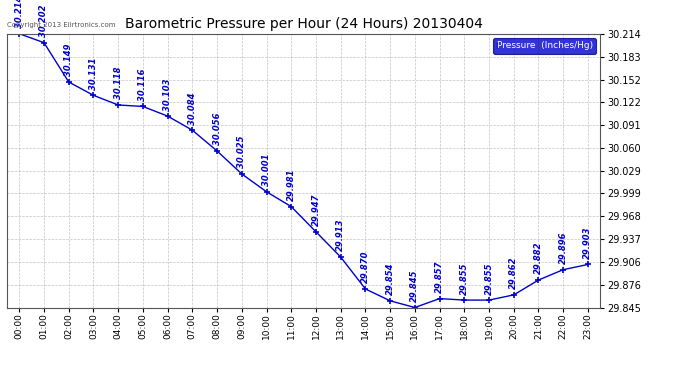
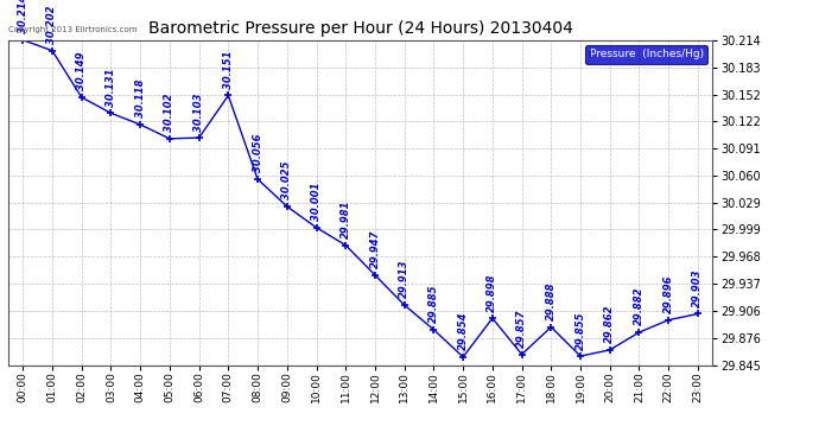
05:00: 30.116 -> 30.102
07:00: 30.084 -> 30.151
14:00: 29.870 -> 29.885
16:00: 29.845 -> 29.898
18:00: 29.855 -> 29.888
